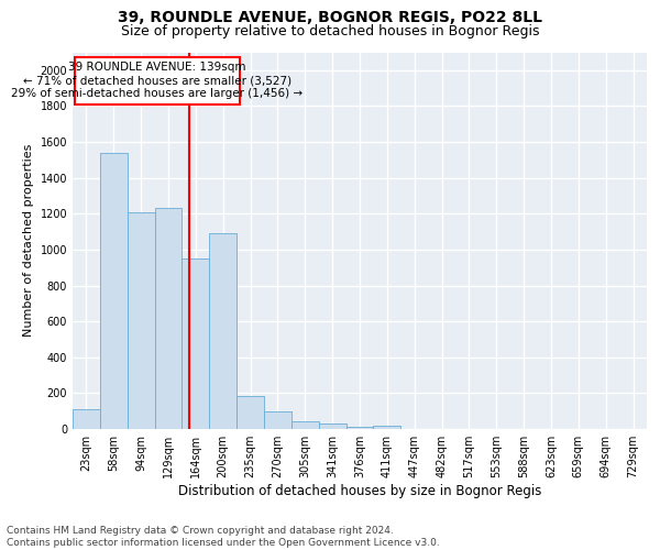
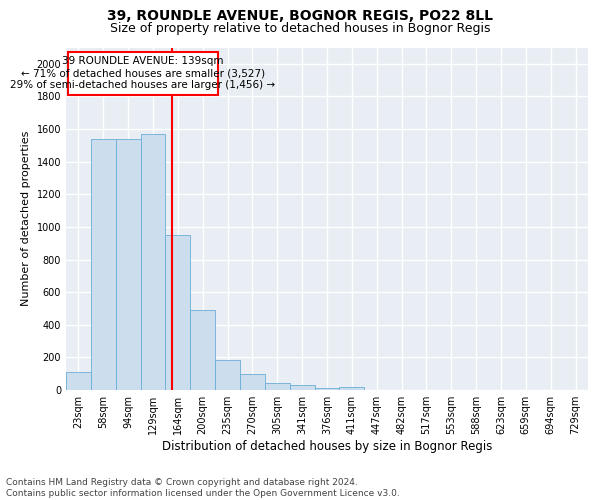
94sqm: 1210 -> 1540
129sqm: 1230 -> 1570
200sqm: 1090 -> 490
